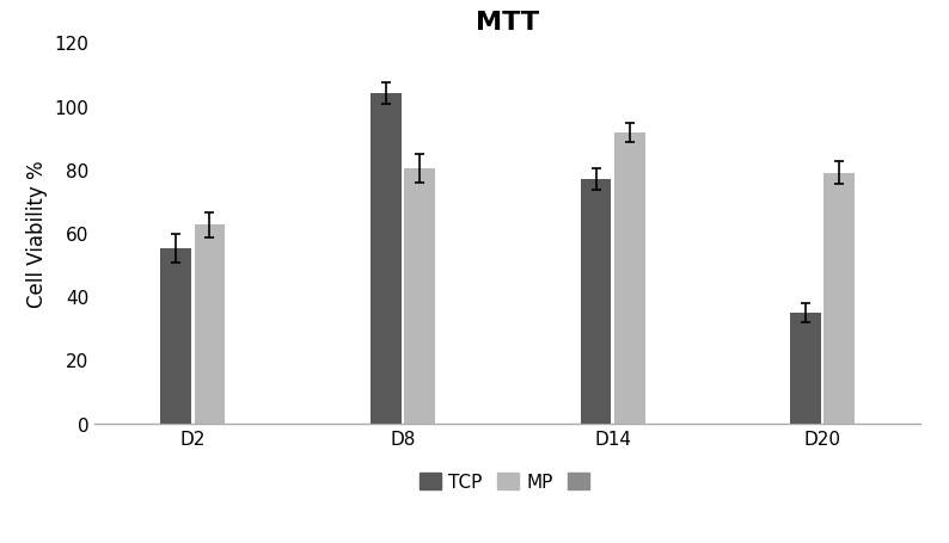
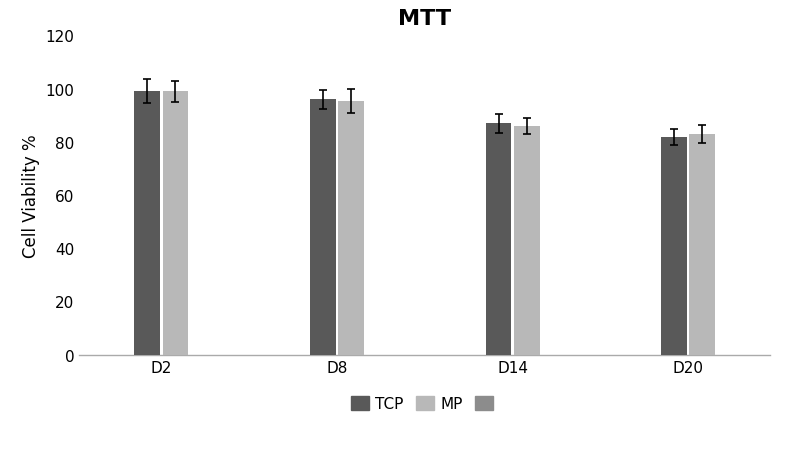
TCP/D2: 55 -> 99
MP/D2: 62.5 -> 99.0
TCP/D8: 104 -> 96
MP/D8: 80.5 -> 95.5
TCP/D14: 77 -> 87
MP/D14: 91.5 -> 86.0
TCP/D20: 35 -> 82
MP/D20: 79.0 -> 83.0
